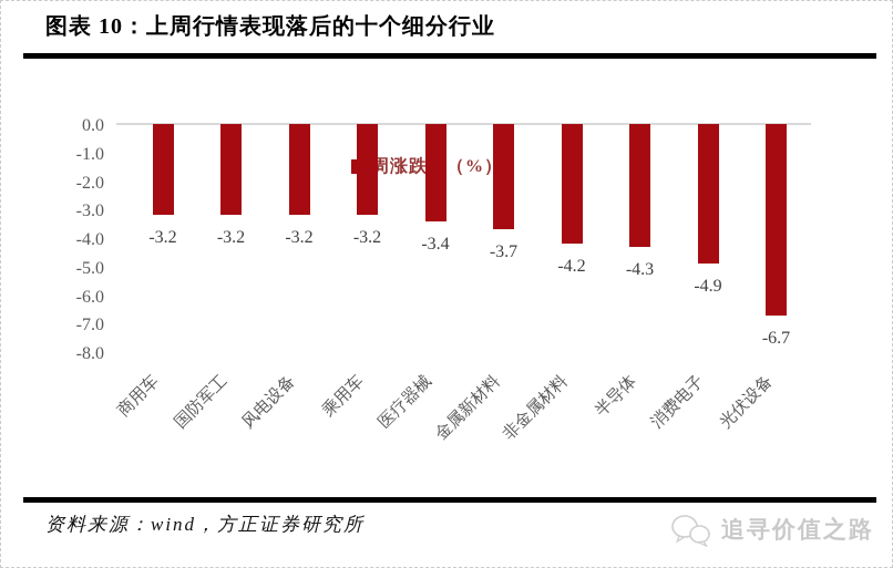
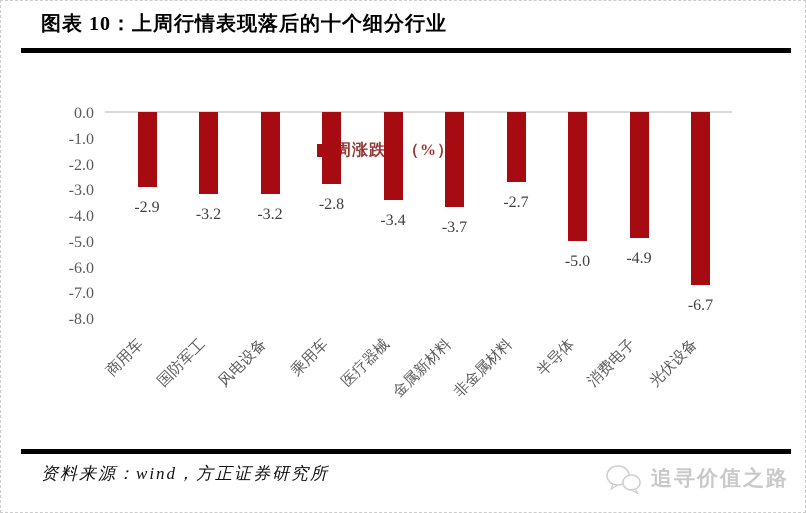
商用车: -3.2 -> -2.9
乘用车: -3.2 -> -2.8
非金属材料: -4.2 -> -2.7
半导体: -4.3 -> -5.0
